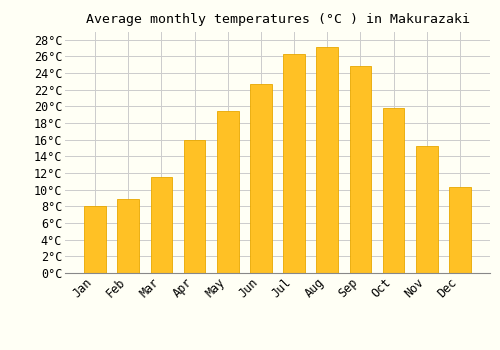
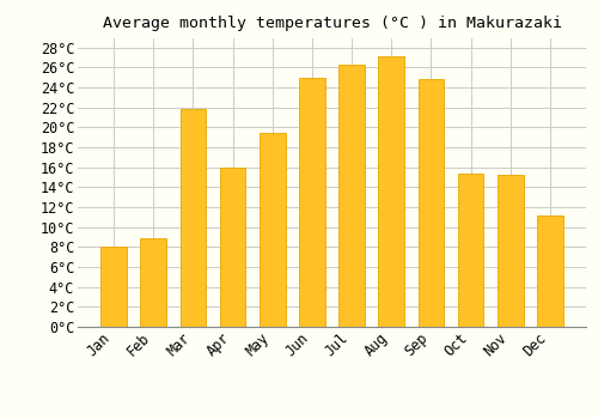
Mar: 11.5°C -> 21.8°C
Jun: 22.7°C -> 25.0°C
Oct: 19.8°C -> 15.4°C
Dec: 10.3°C -> 11.2°C
